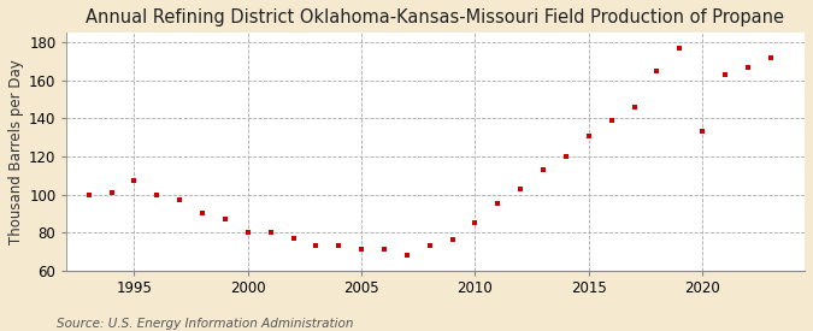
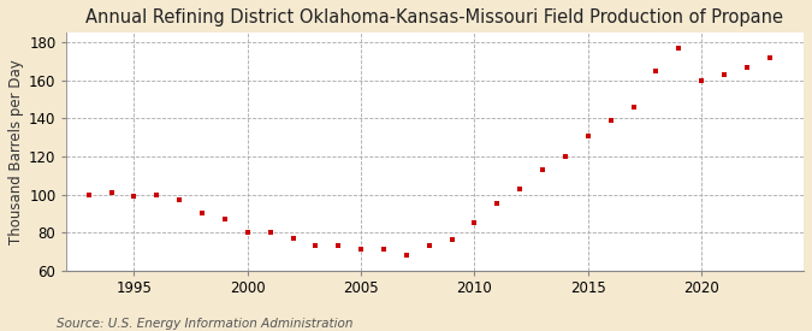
1995: 107 -> 99
2020: 133 -> 160
